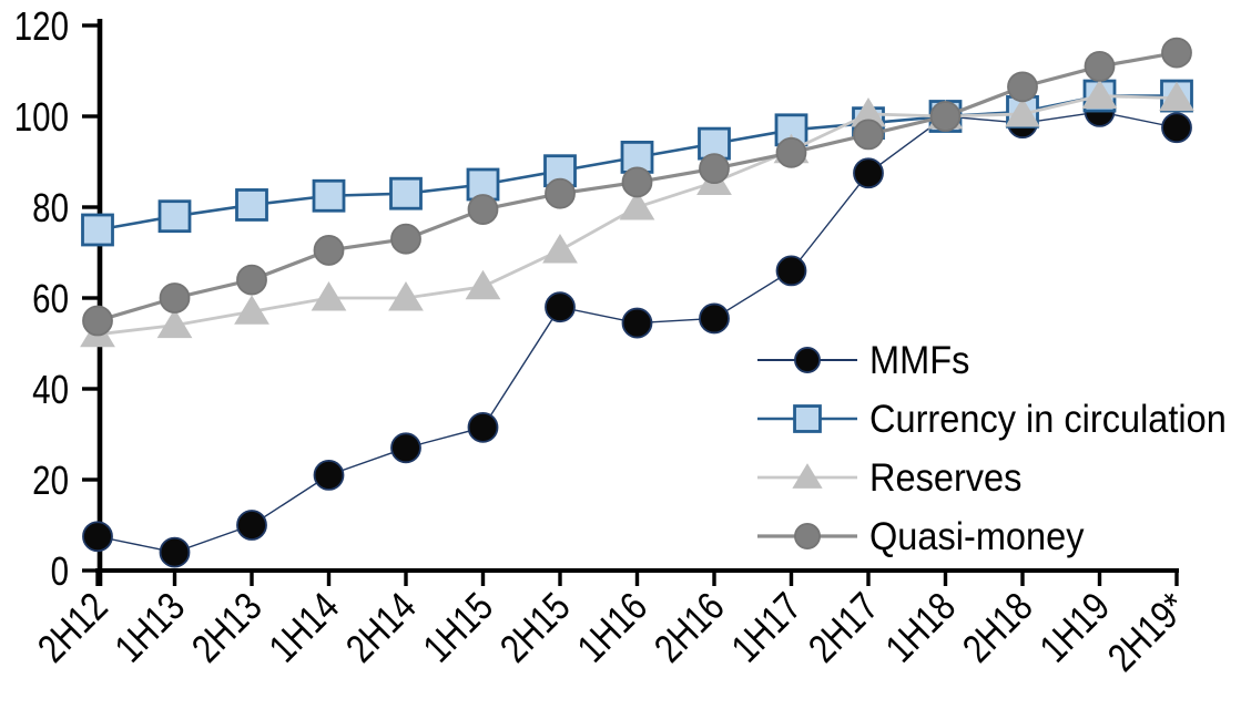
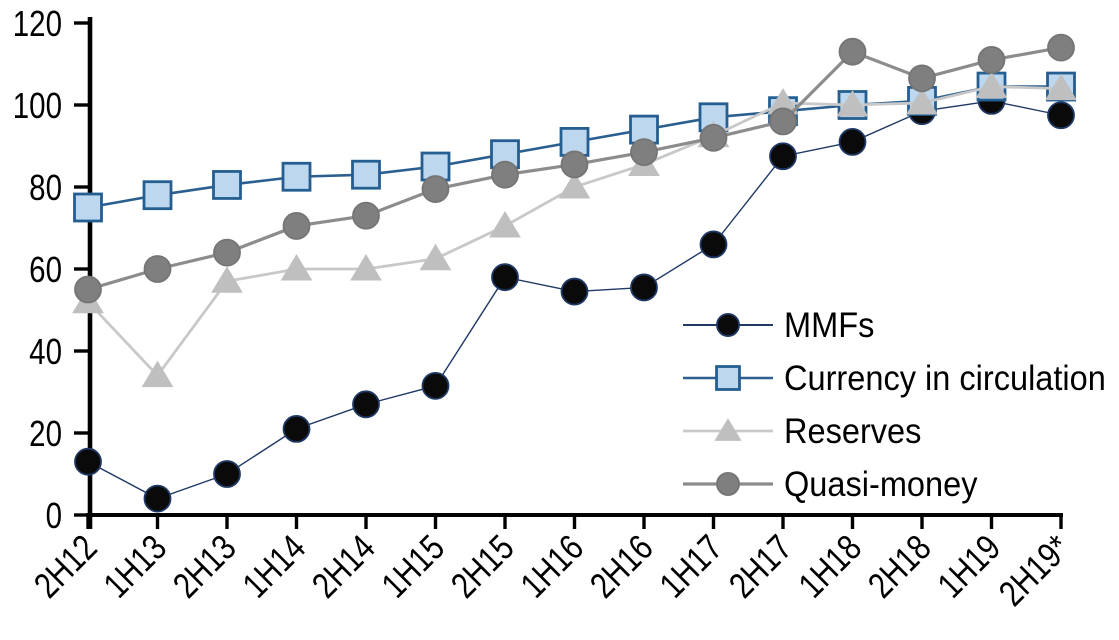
MMFs/2H12: 8 -> 13
Reserves/1H13: 54 -> 34
MMFs/1H18: 100 -> 91
Quasi-money/1H18: 100 -> 113
